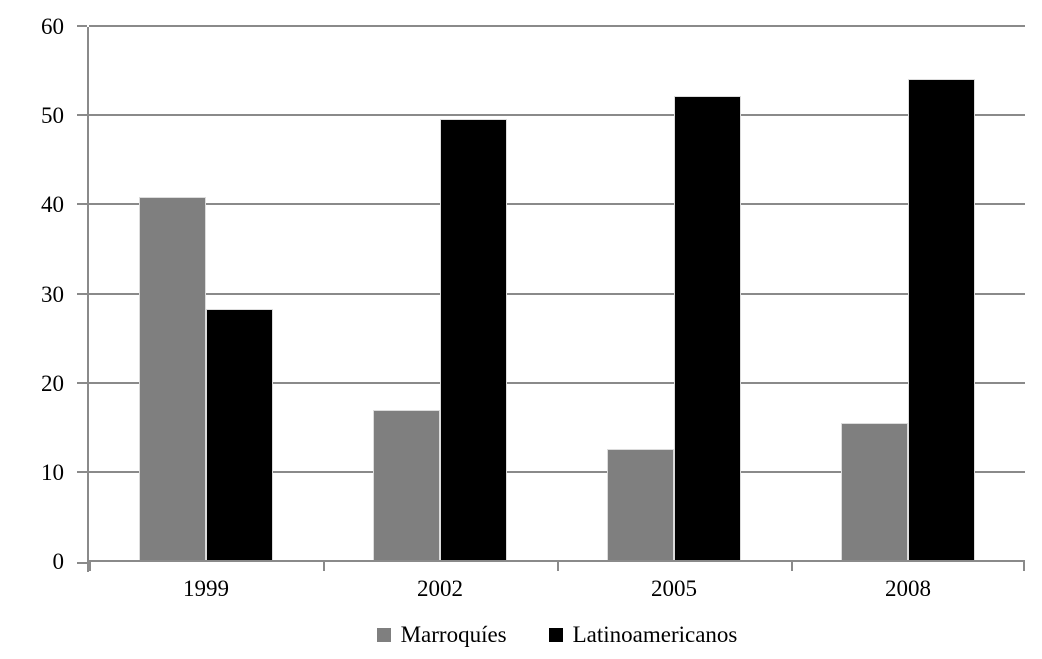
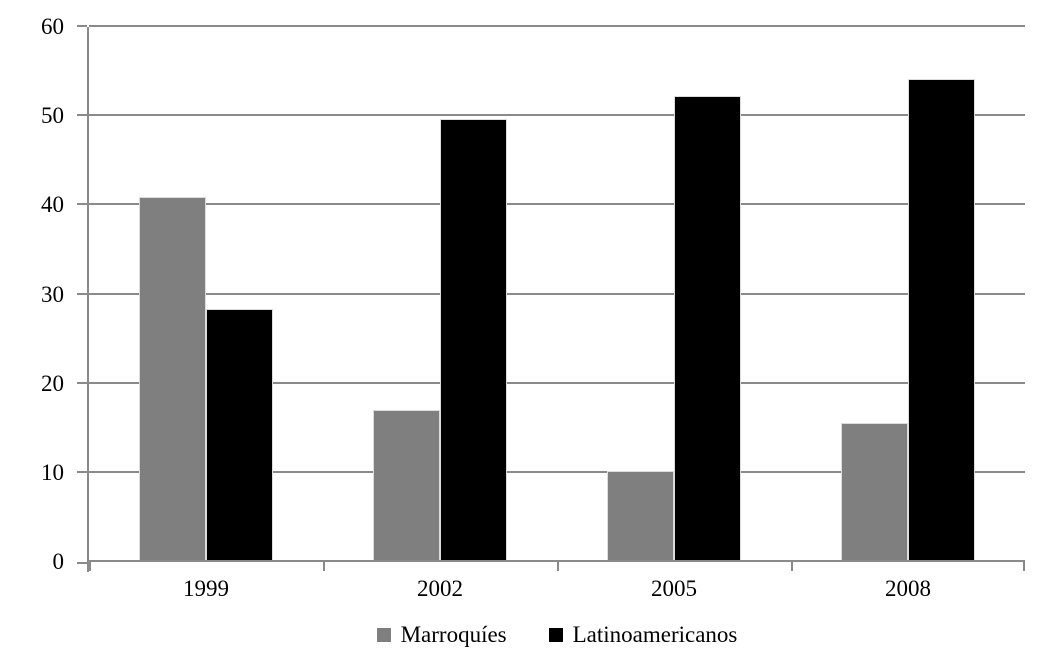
Marroquíes/2005: 12 -> 10
